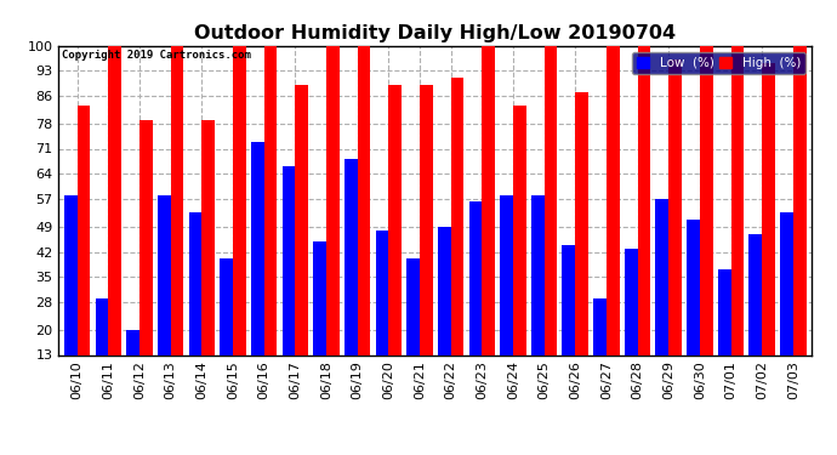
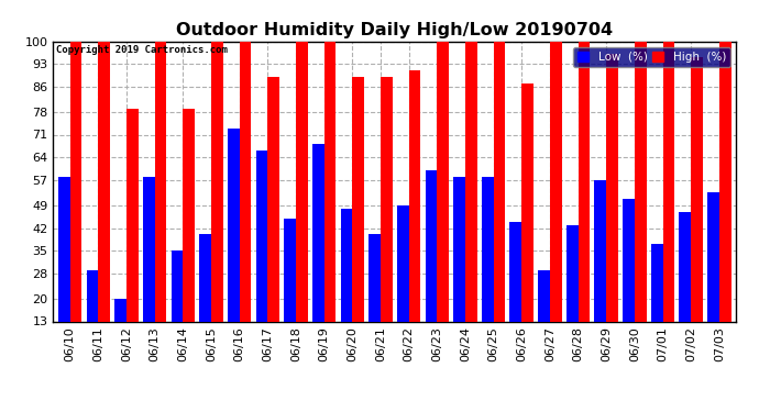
High (%)/06/10: 83 -> 100
Low (%)/06/14: 53 -> 35
Low (%)/06/23: 56 -> 60
High (%)/06/24: 83 -> 100
